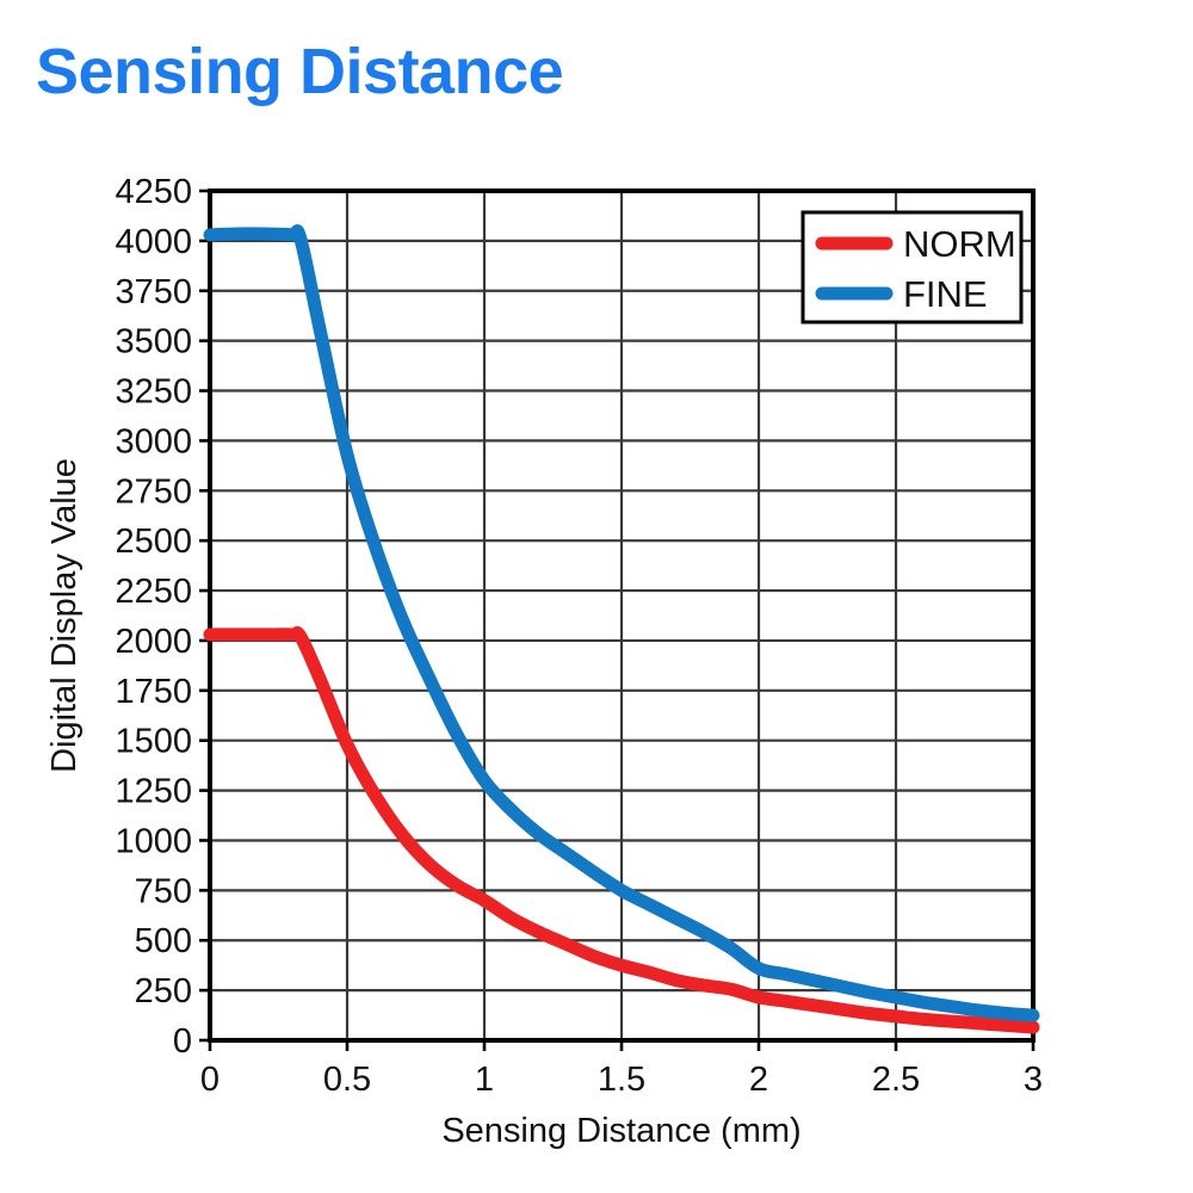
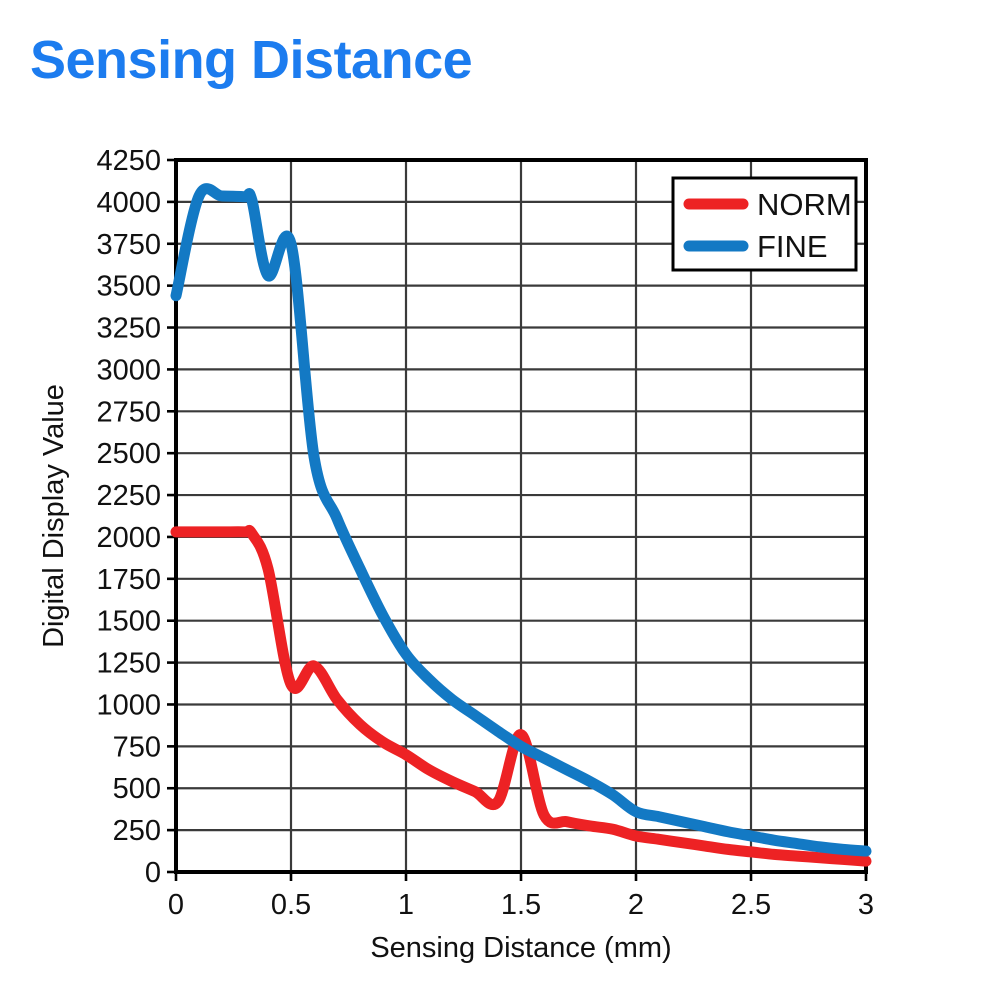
FINE/0: 4030 -> 3440
NORM/0.5: 1480 -> 1120
FINE/0.5: 2930 -> 3750
NORM/1.5: 380 -> 820
